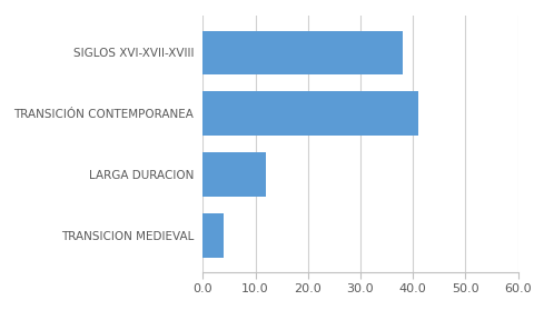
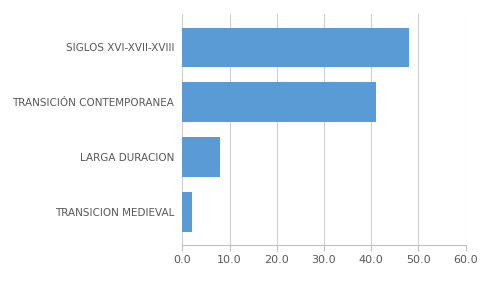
SIGLOS XVI-XVII-XVIII: 38 -> 48
LARGA DURACION: 12 -> 8
TRANSICION MEDIEVAL: 4 -> 2
